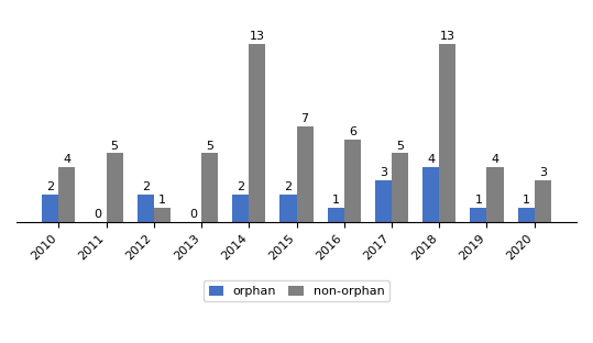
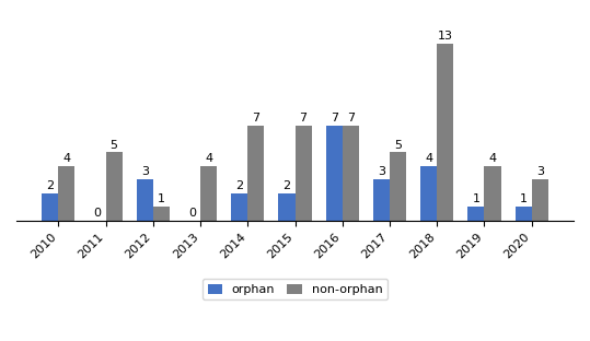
orphan/2012: 2 -> 3
non-orphan/2013: 5 -> 4
non-orphan/2014: 13 -> 7
orphan/2016: 1 -> 7
non-orphan/2016: 6 -> 7
